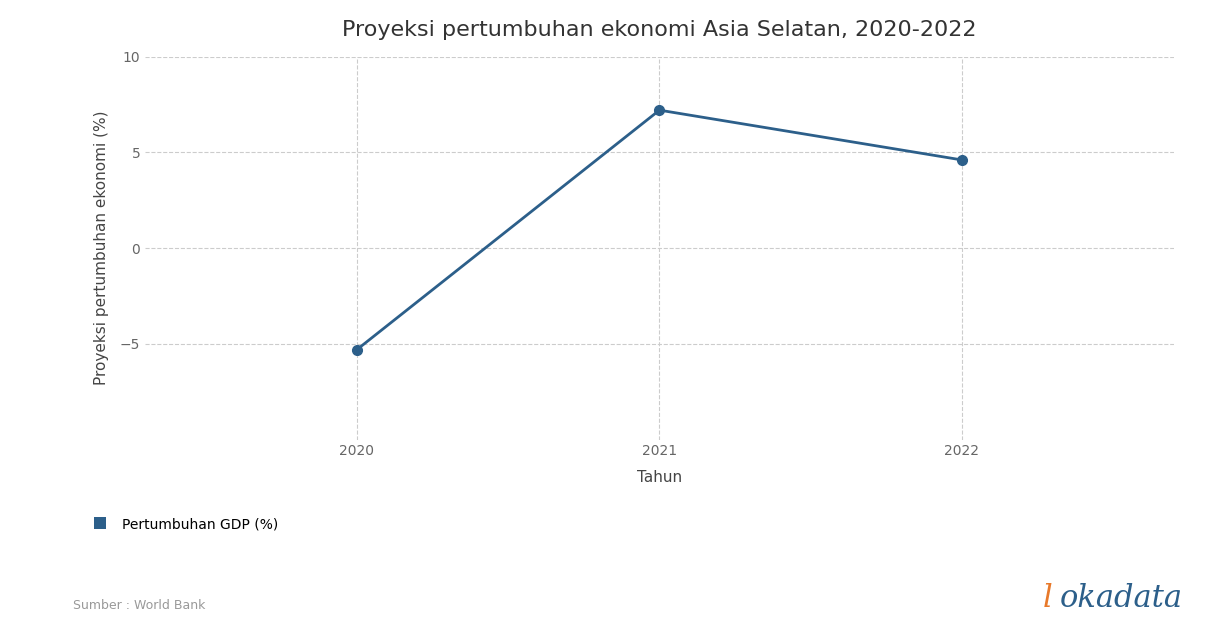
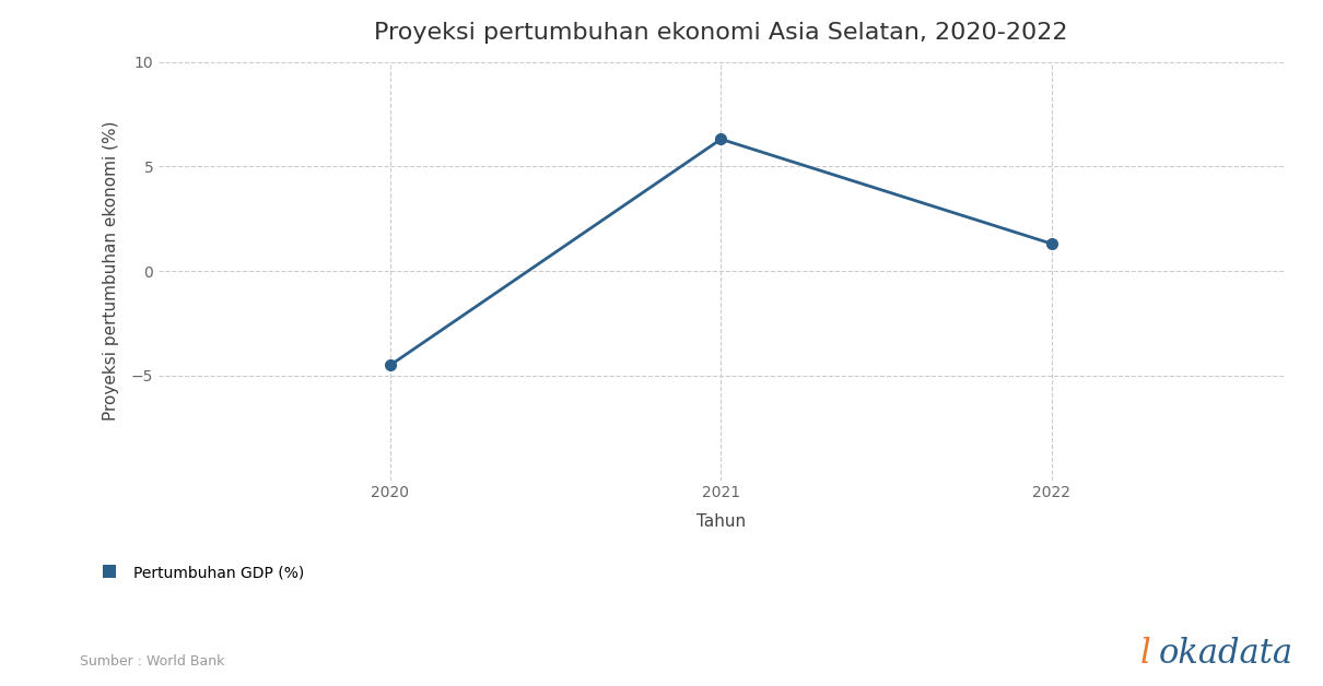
2020: -5.3 -> -4.5
2021: 7.2 -> 6.3
2022: 4.6 -> 1.3
